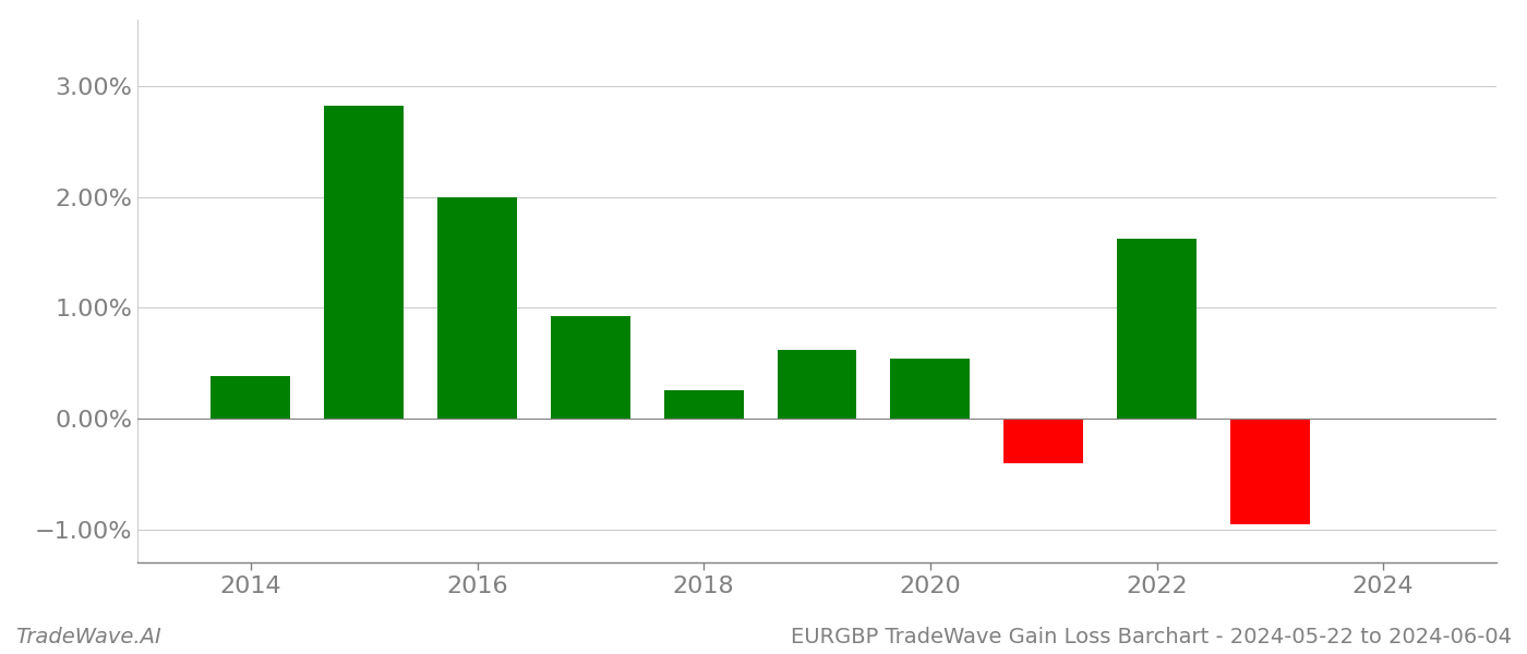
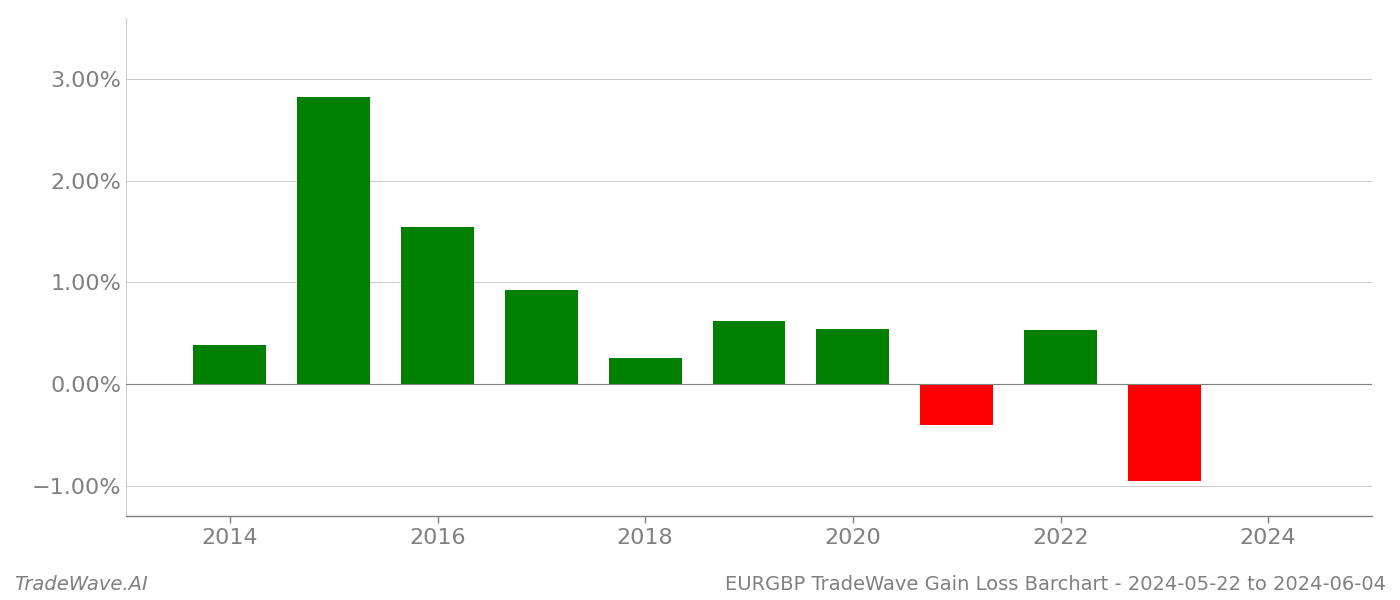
2016: 2.00% -> 1.54%
2022: 1.62% -> 0.53%
